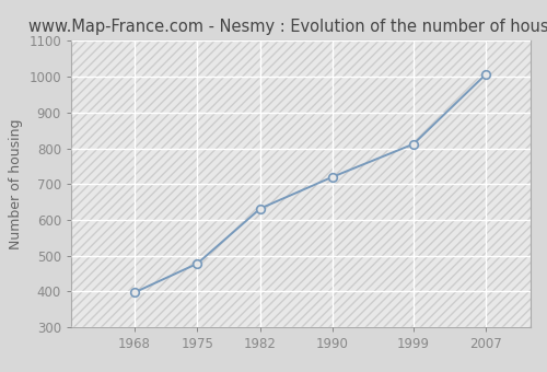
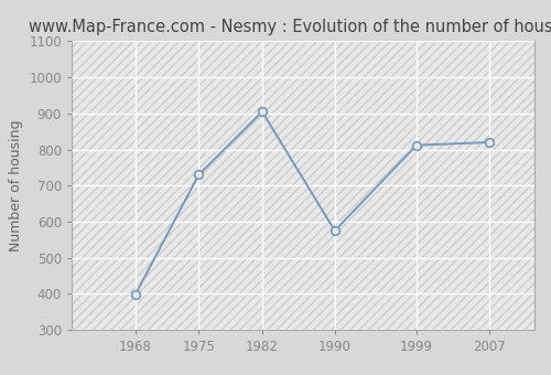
1975: 478 -> 730
1982: 632 -> 905
1990: 720 -> 575
2007: 1006 -> 820
